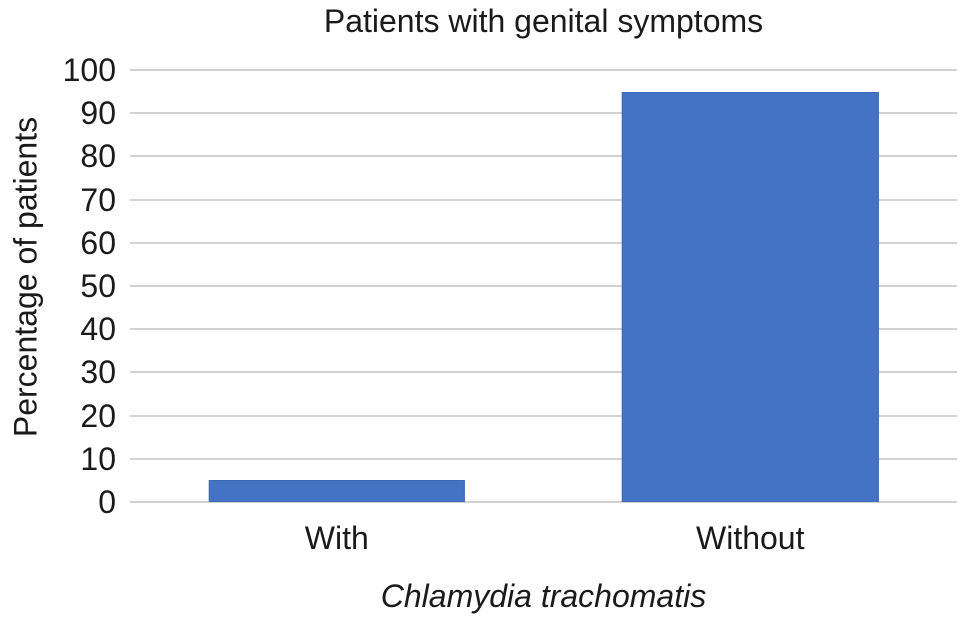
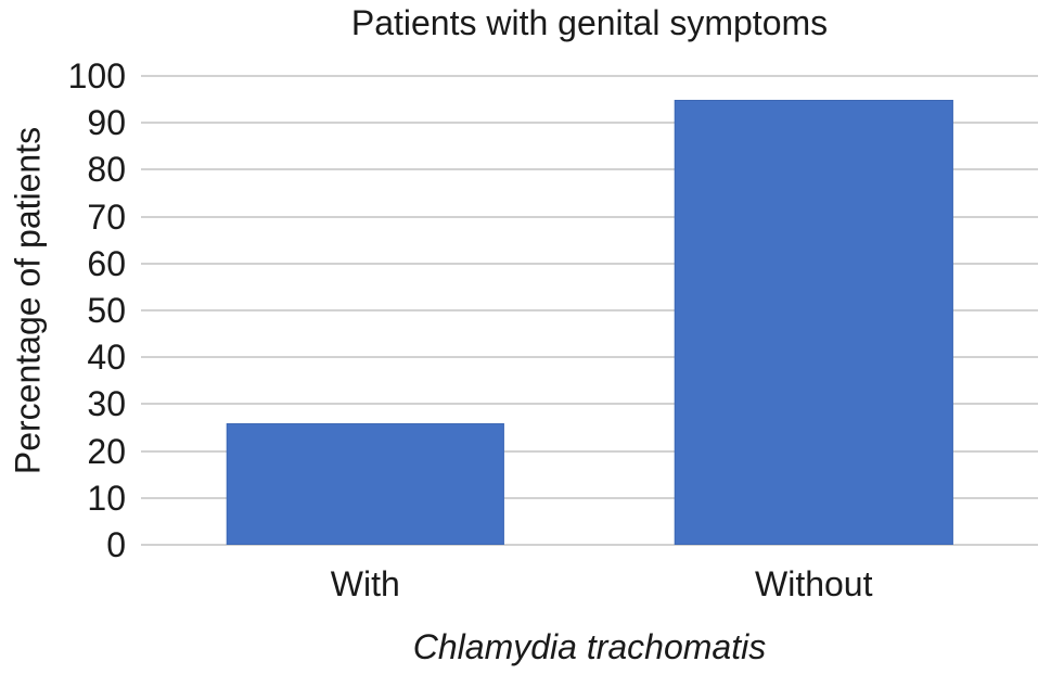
With: 5 -> 26
